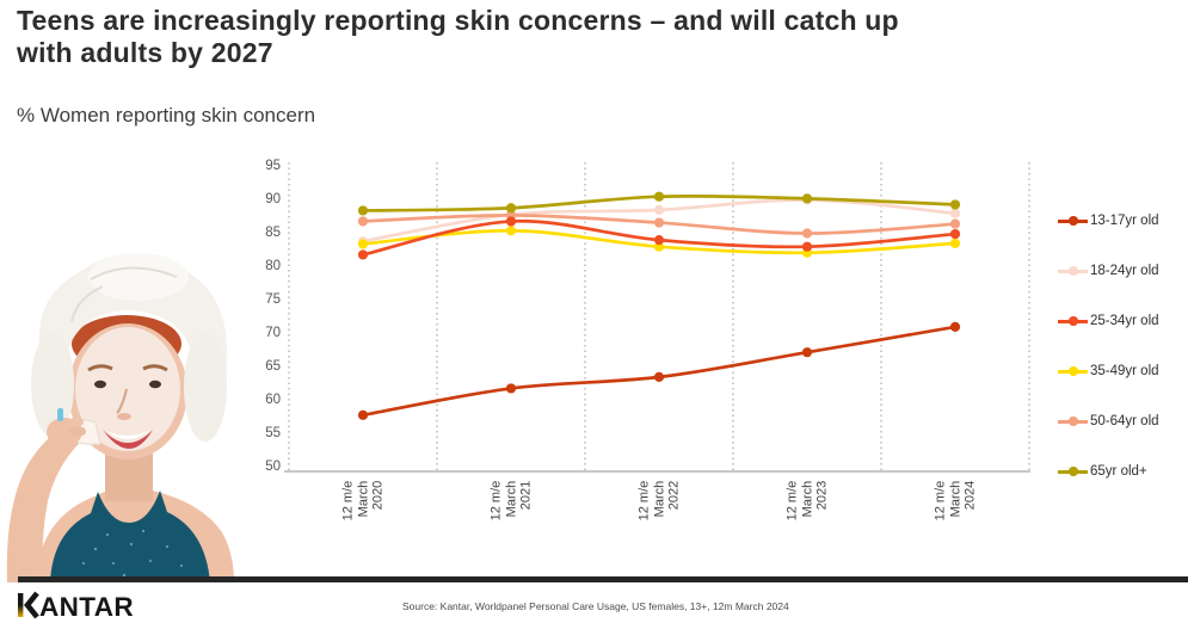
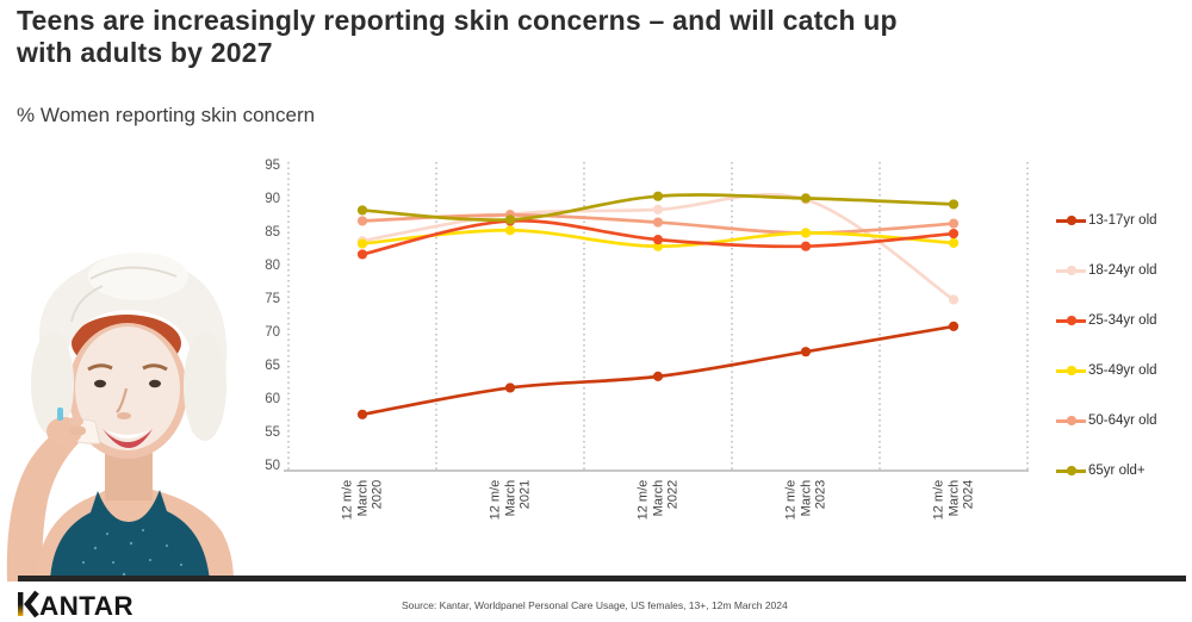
65yr old+/12 m/e March 2021: 89 -> 87
35-49yr old/12 m/e March 2023: 82 -> 85
18-24yr old/12 m/e March 2024: 88 -> 75
